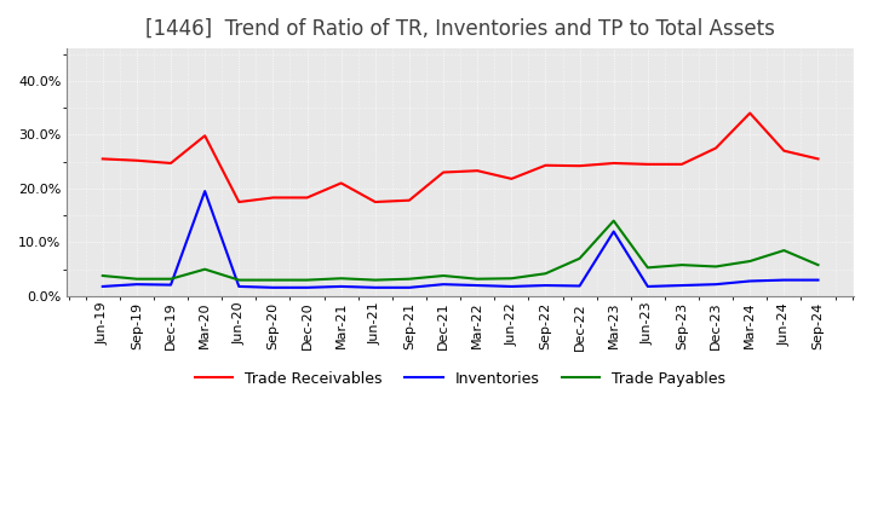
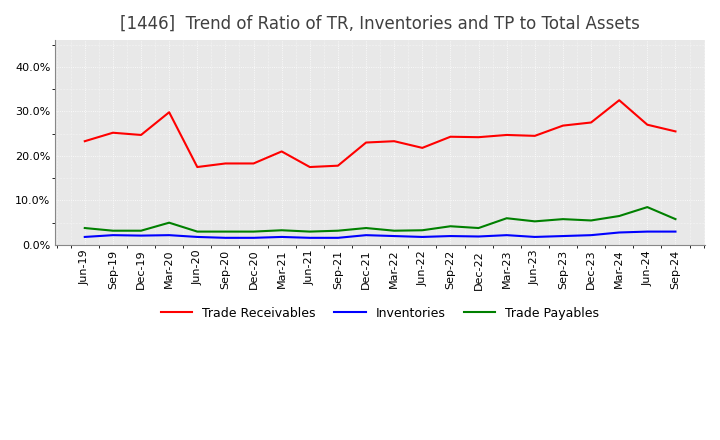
Trade Receivables/Jun-19: 25.5% -> 23.3%
Inventories/Mar-20: 19.5% -> 2.2%
Trade Payables/Dec-22: 7.0% -> 3.8%
Inventories/Mar-23: 12.0% -> 2.2%
Trade Payables/Mar-23: 14.0% -> 6.0%
Trade Receivables/Sep-23: 24.5% -> 26.8%
Trade Receivables/Mar-24: 34.0% -> 32.5%
